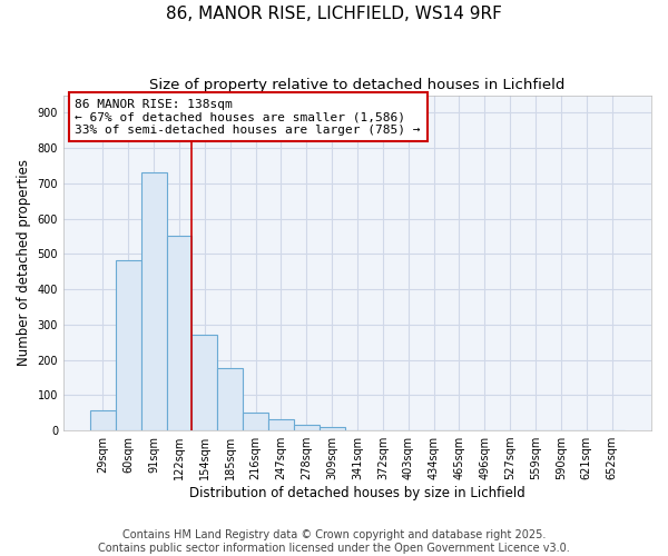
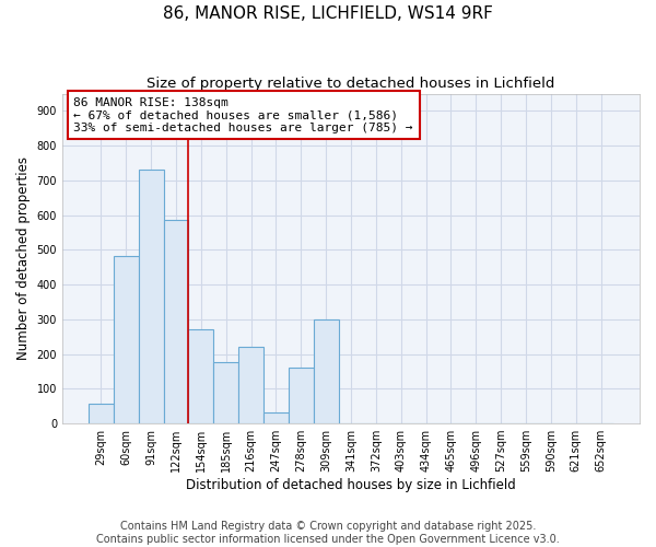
122sqm: 552 -> 585
216sqm: 50 -> 220
278sqm: 16 -> 160
309sqm: 10 -> 300
